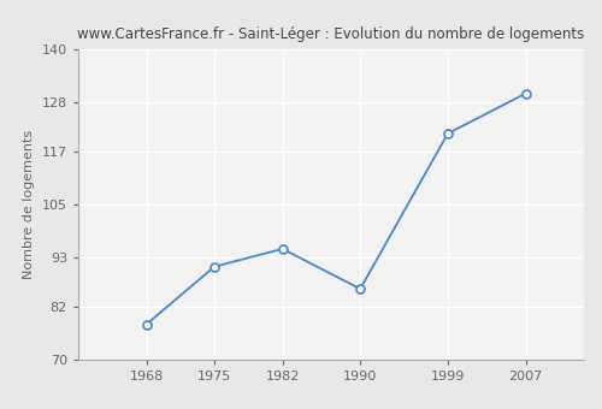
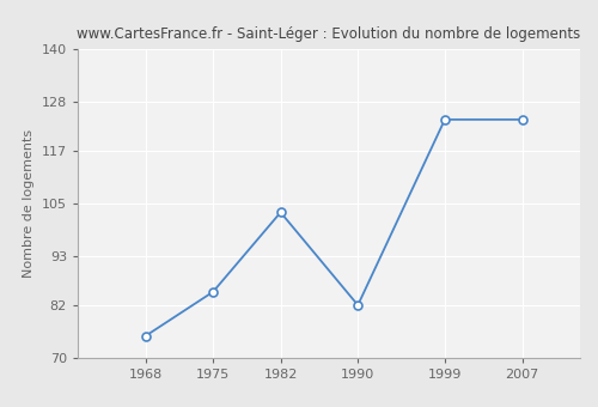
1968: 78 -> 75
1975: 91 -> 85
1982: 95 -> 103
1990: 86 -> 82
1999: 121 -> 124
2007: 130 -> 124
